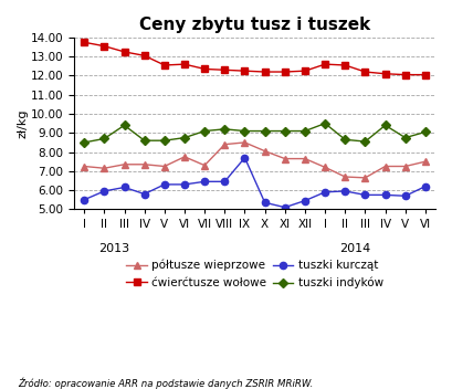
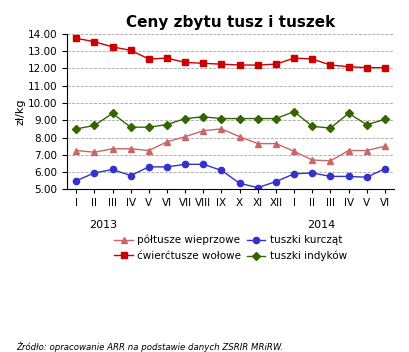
półtusze wieprzowe/VII: 7.3 -> 8.1
tuszki kurcząt/IX: 7.7 -> 6.1
